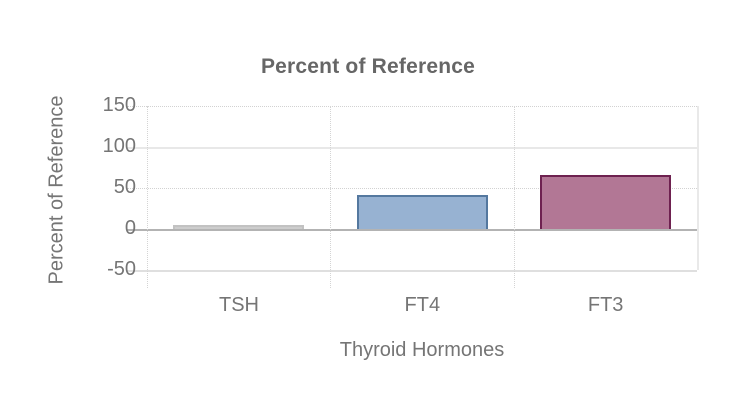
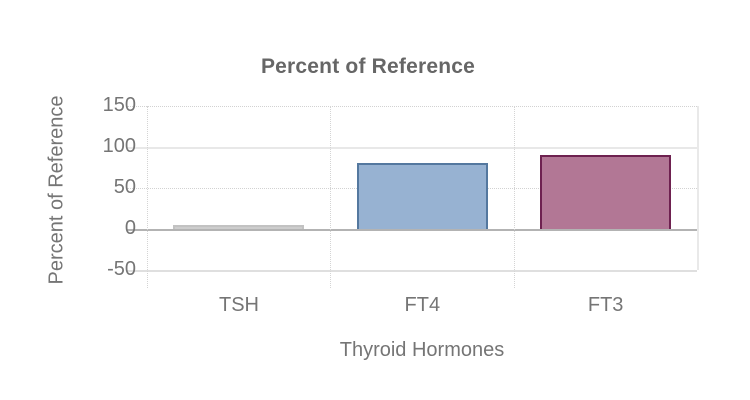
FT4: 40 -> 80
FT3: 70 -> 90
